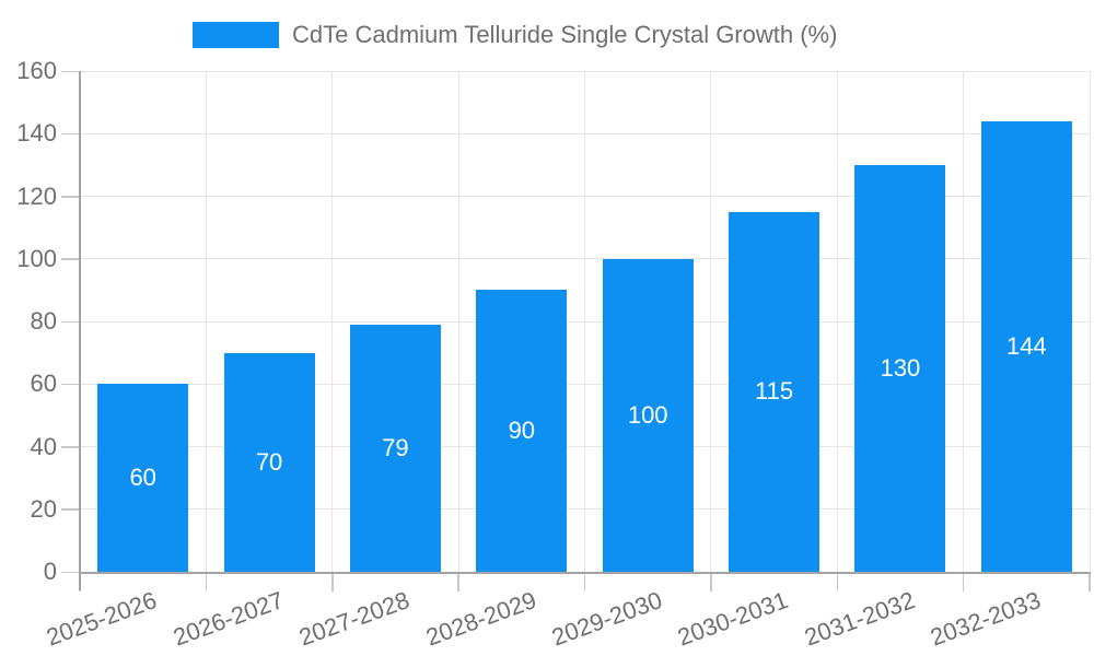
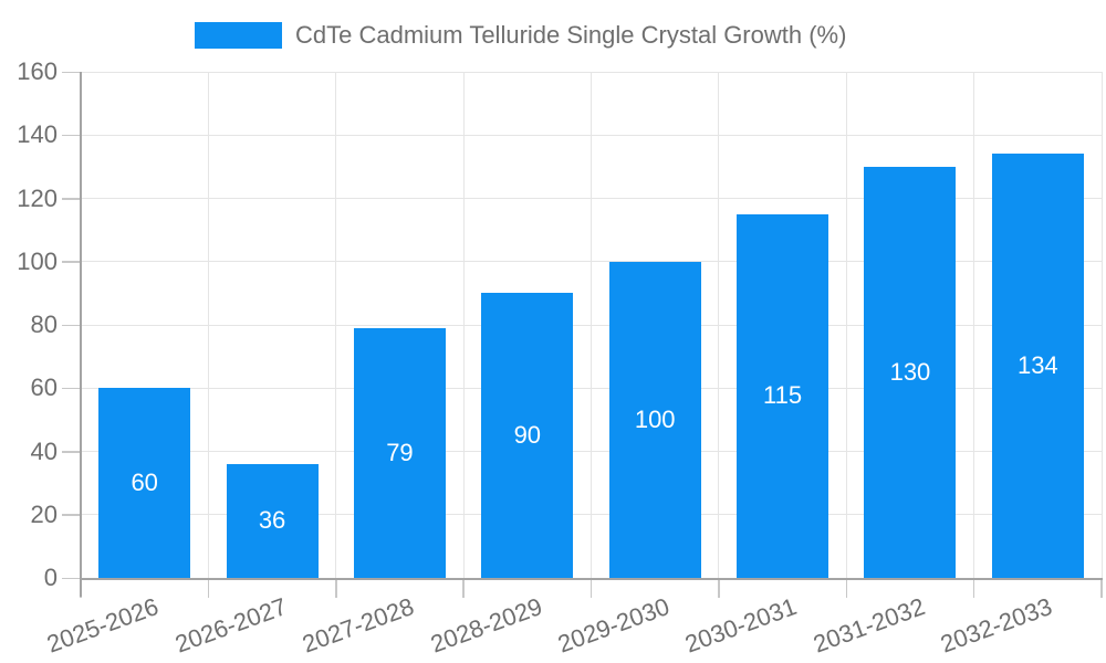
2026-2027: 70 -> 36
2032-2033: 144 -> 134
